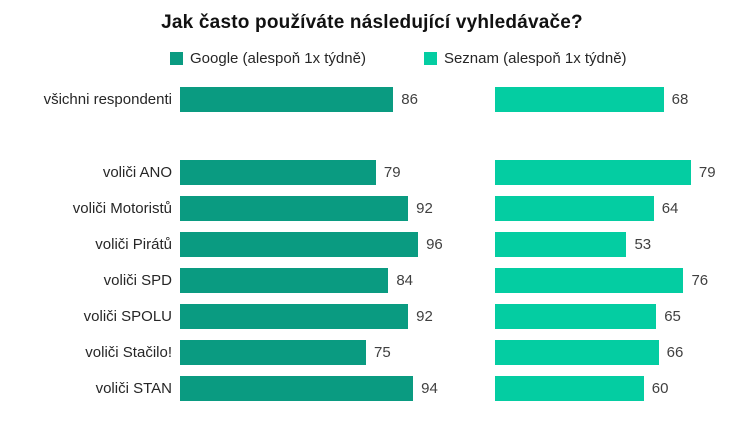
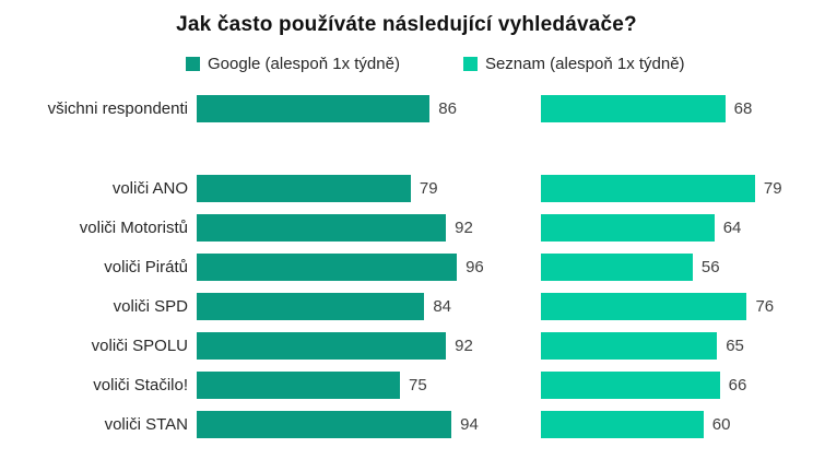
Seznam (alespoň 1x týdně)/voliči Pirátů: 53 -> 56
